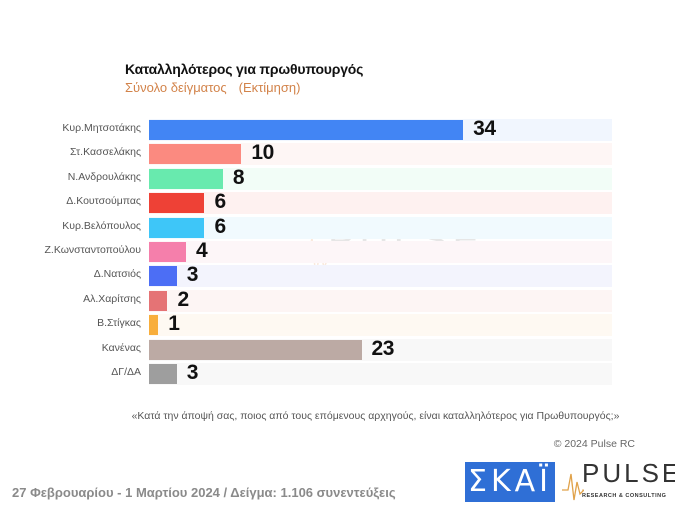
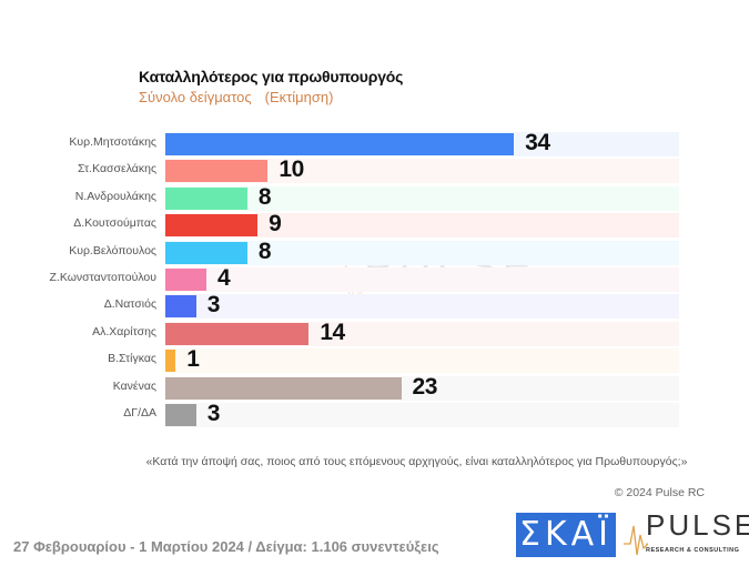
Δ.Κουτσούμπας: 6 -> 9
Κυρ.Βελόπουλος: 6 -> 8
Αλ.Χαρίτσης: 2 -> 14
